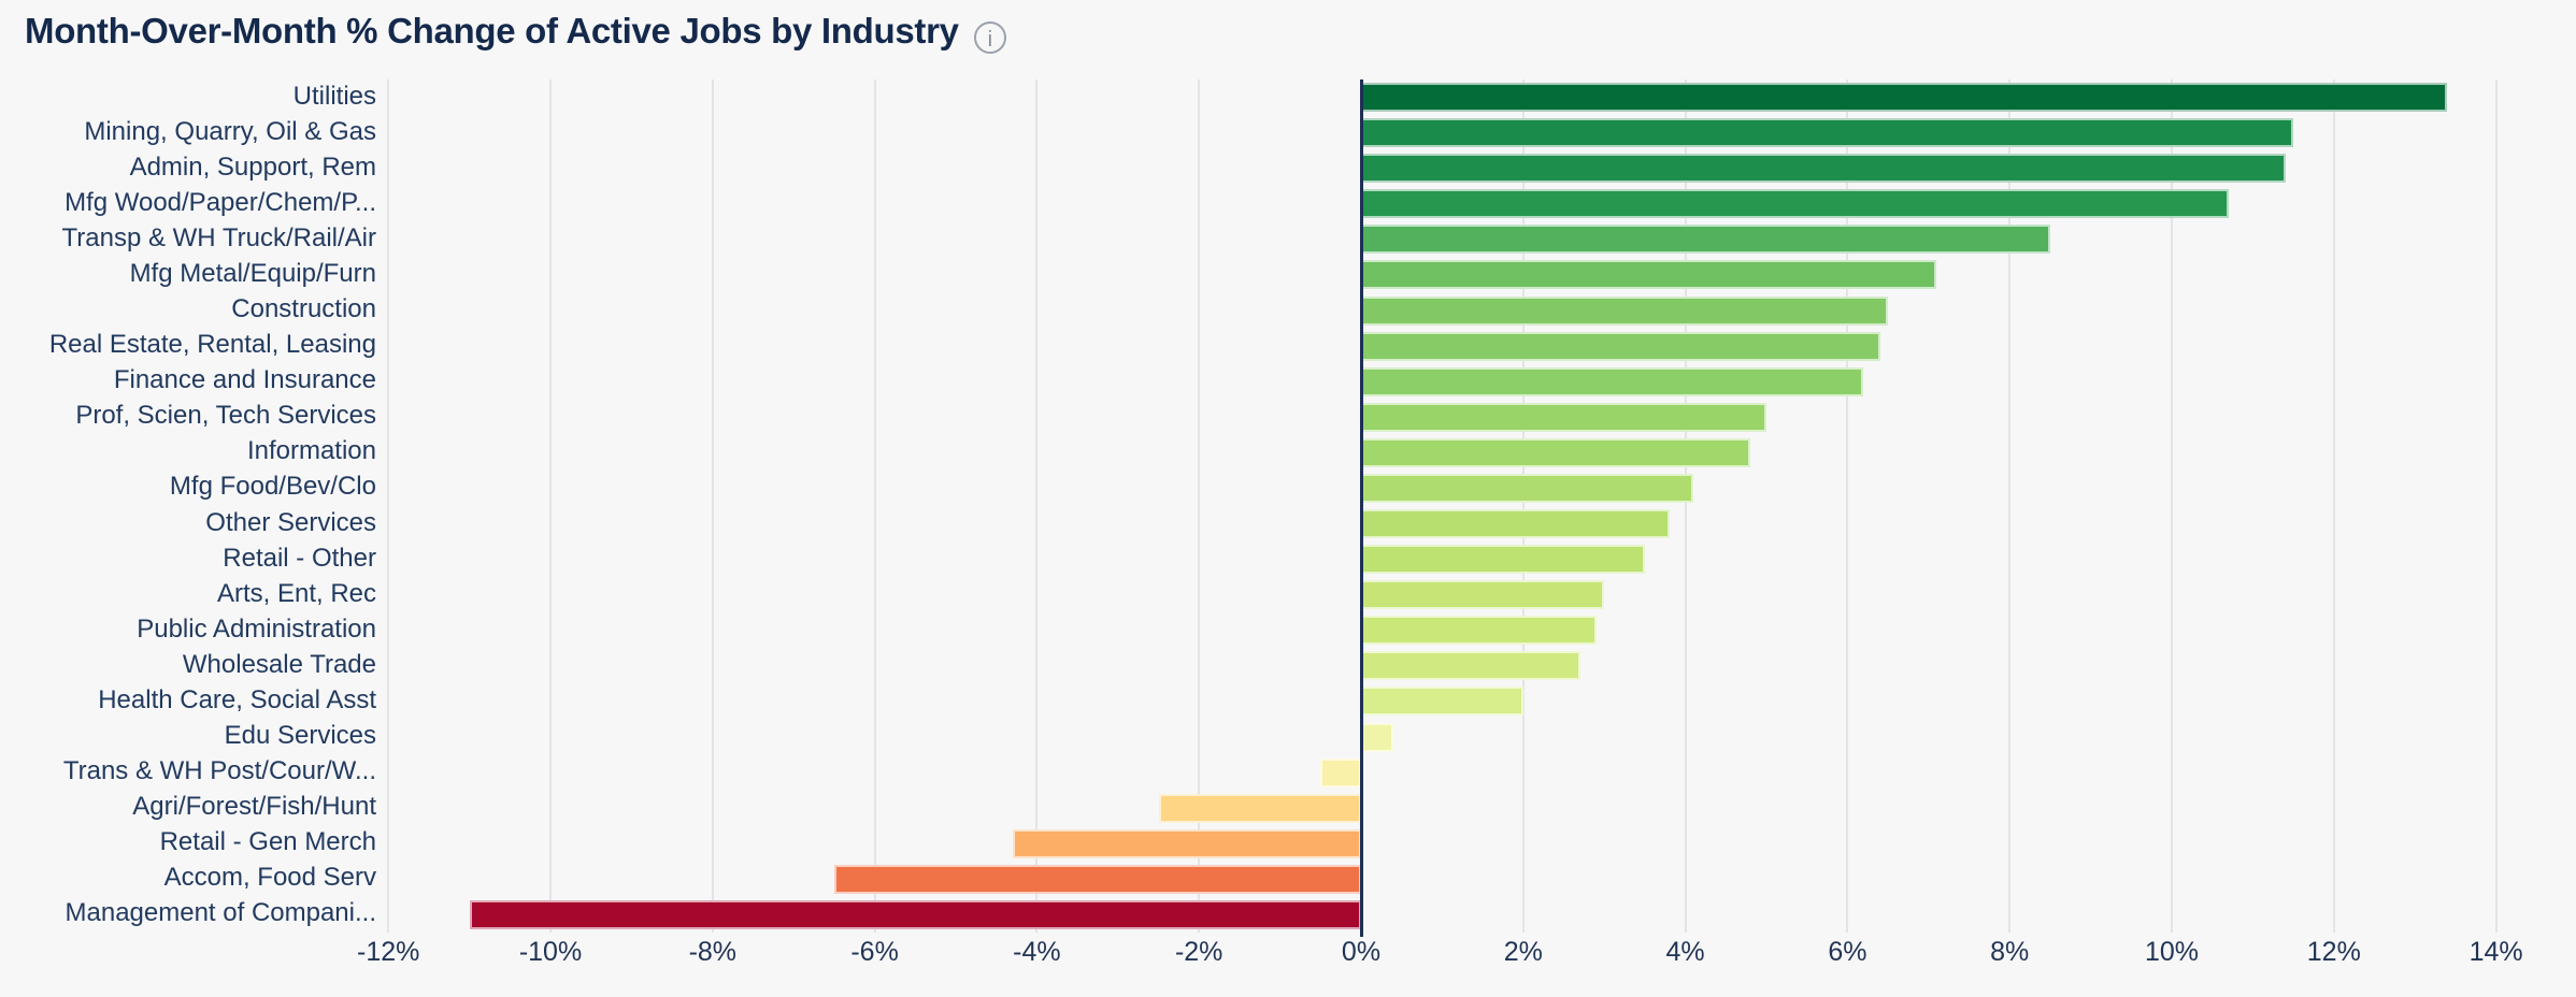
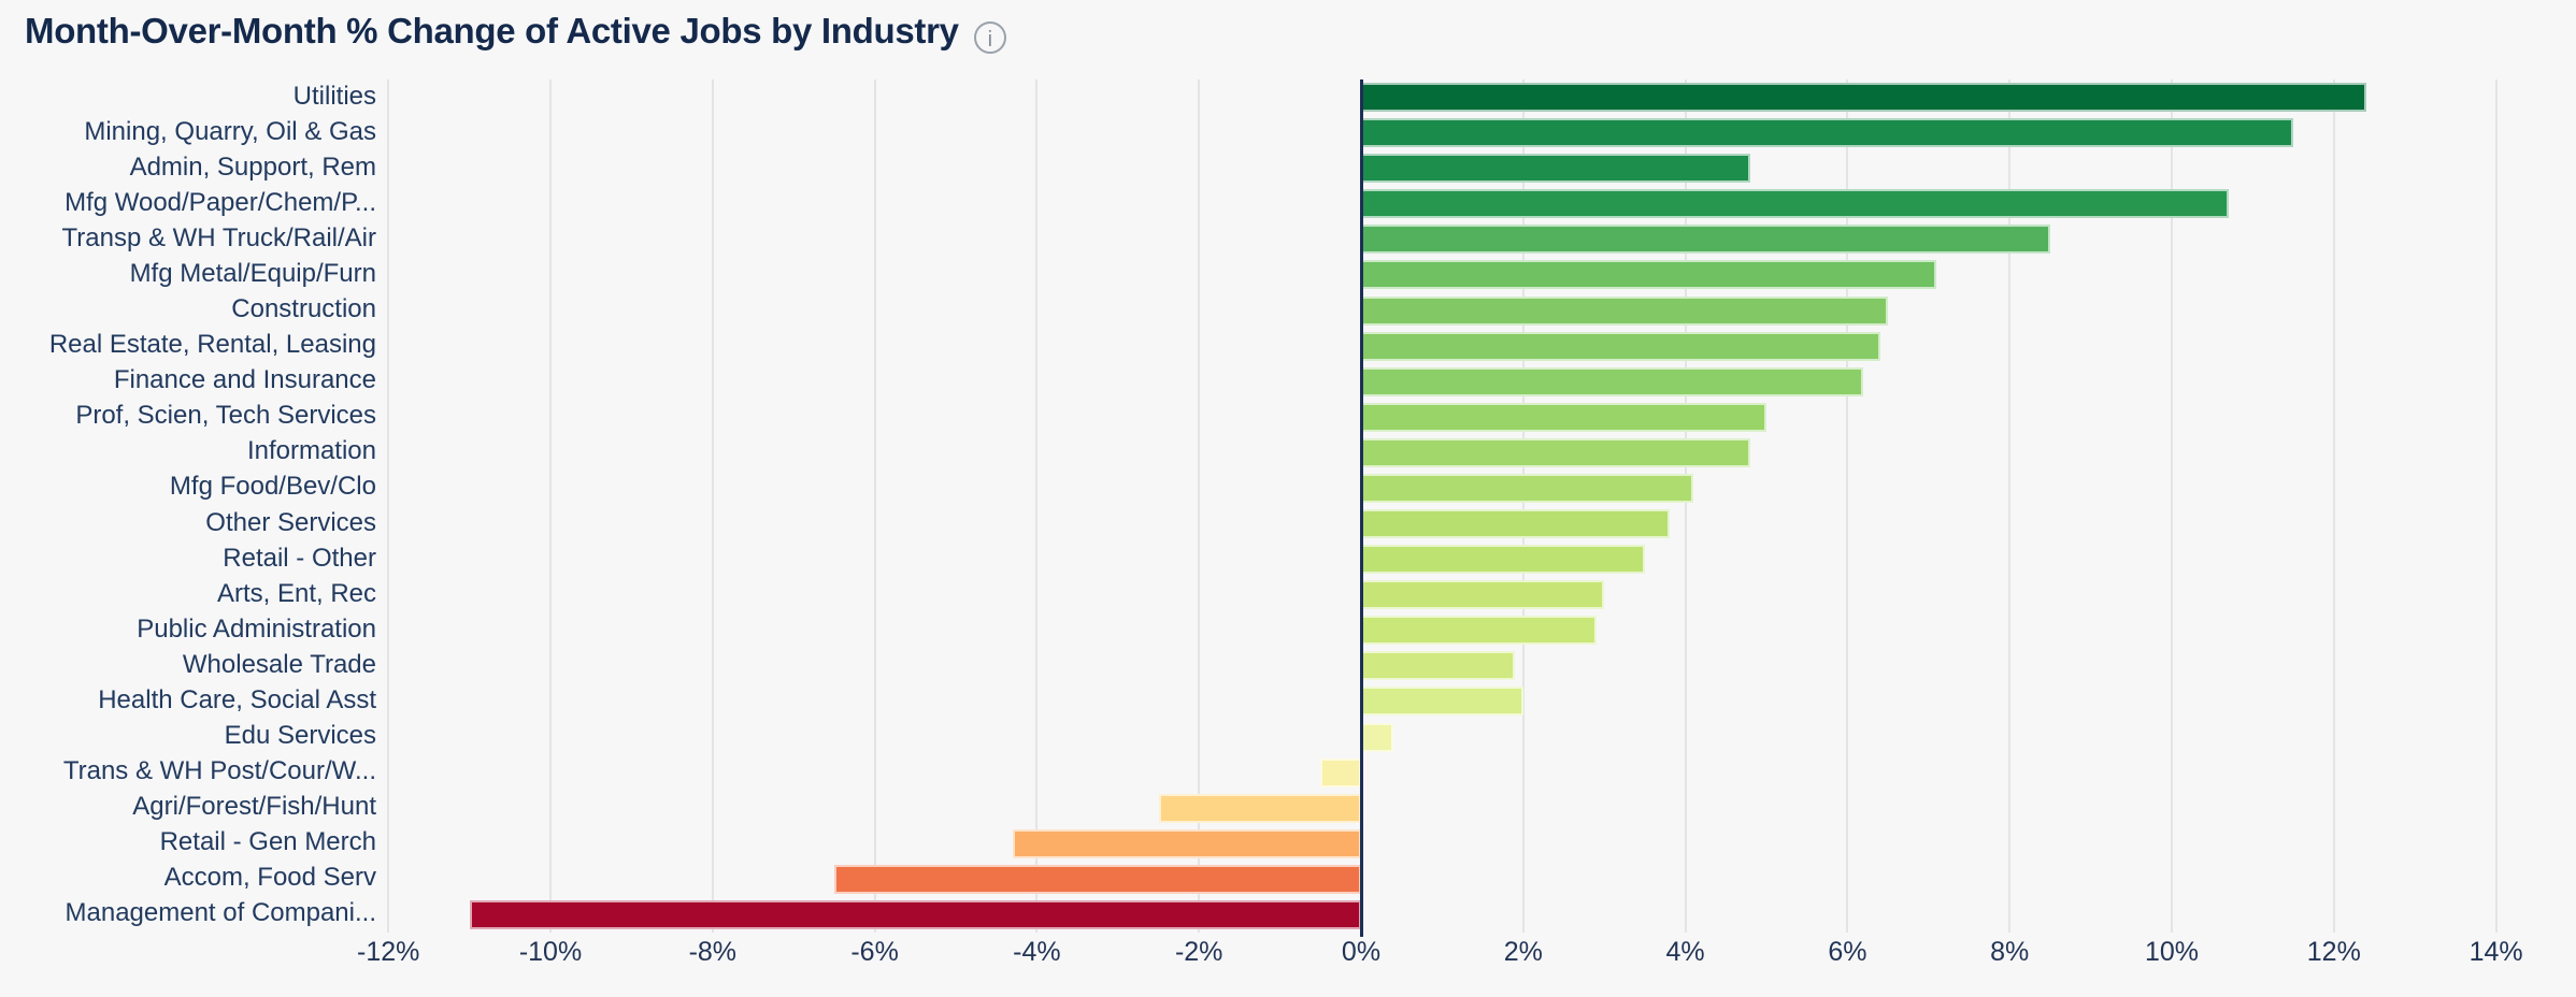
Utilities: 13.4% -> 12.4%
Admin, Support, Rem: 11.4% -> 4.8%
Wholesale Trade: 2.7% -> 1.9%
